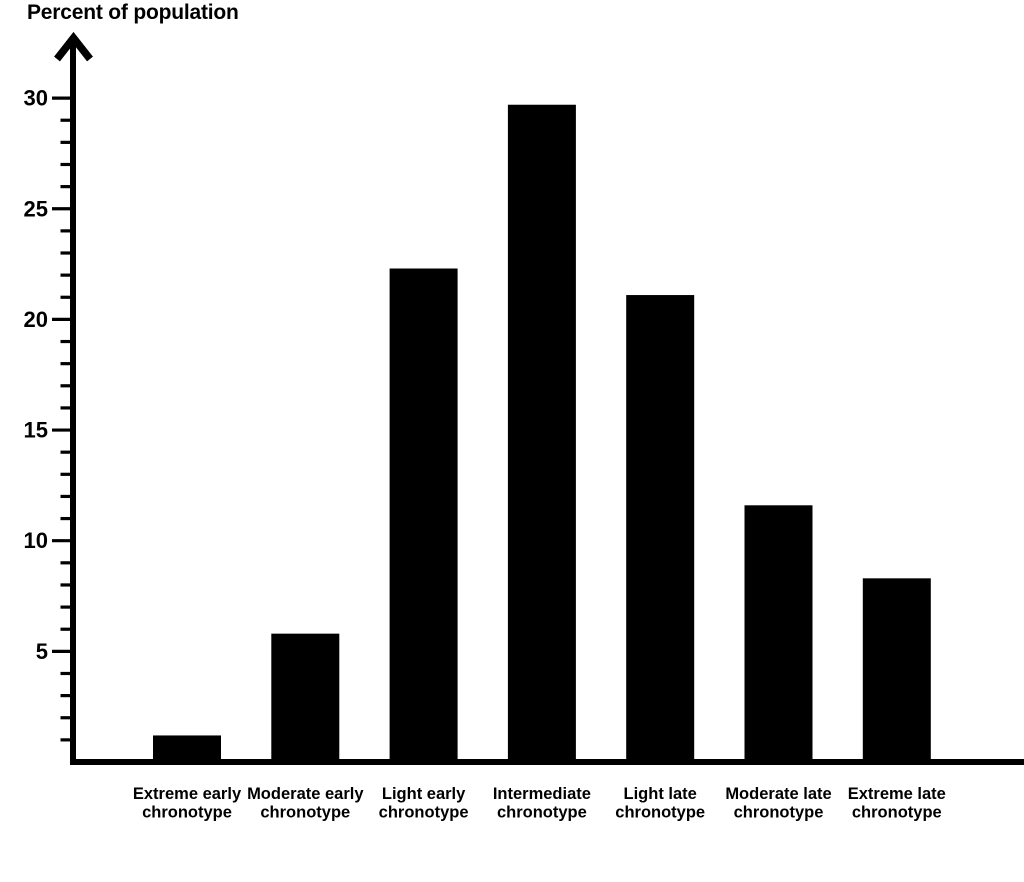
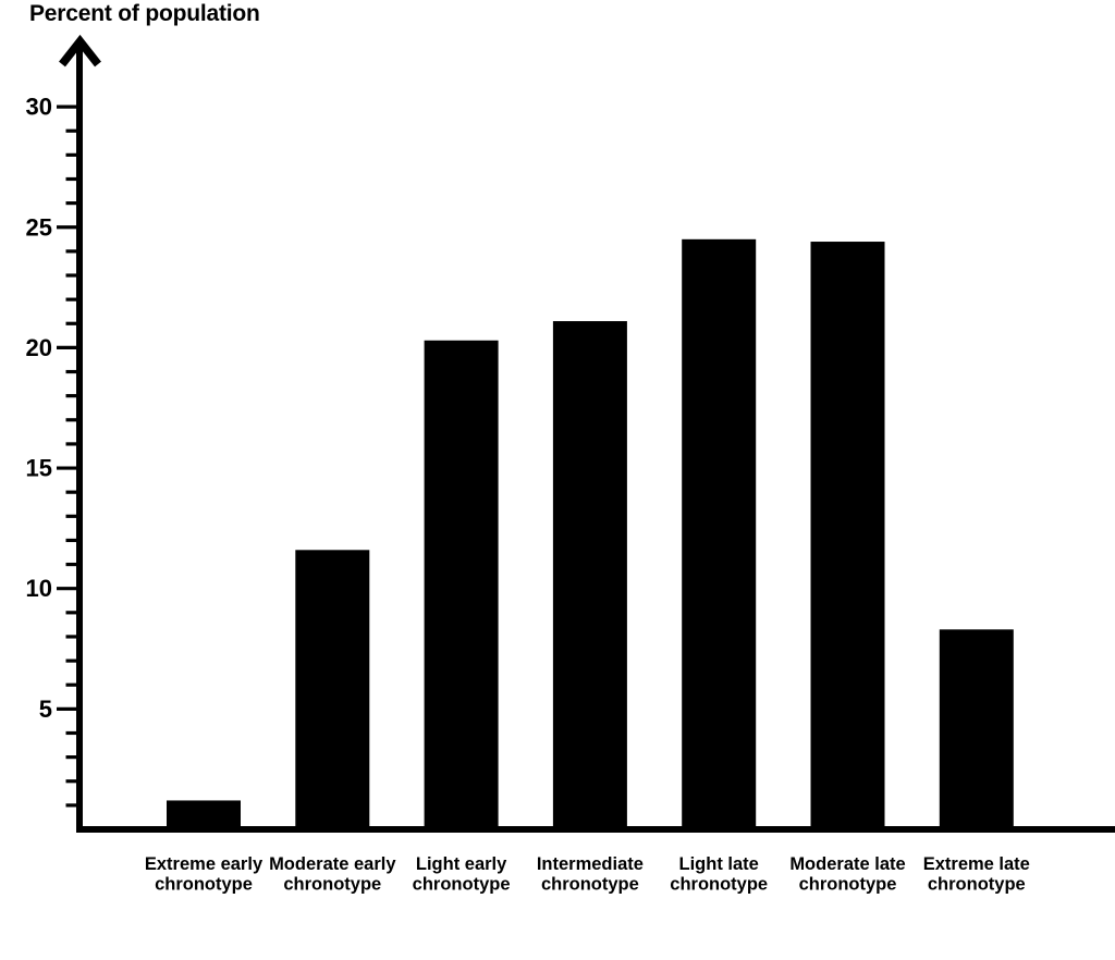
Moderate early chronotype: 5.8 -> 11.6
Light early chronotype: 22.3 -> 20.3
Intermediate chronotype: 29.7 -> 21.1
Light late chronotype: 21.1 -> 24.5
Moderate late chronotype: 11.6 -> 24.4
